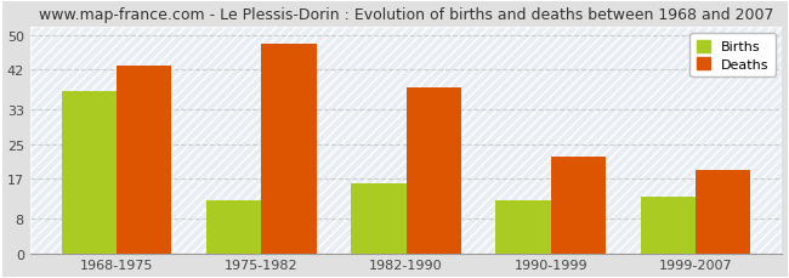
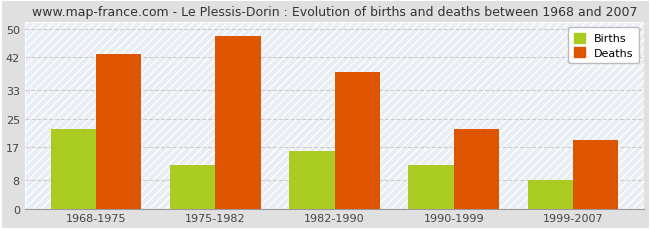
Births/1968-1975: 37 -> 22
Births/1999-2007: 13 -> 8
